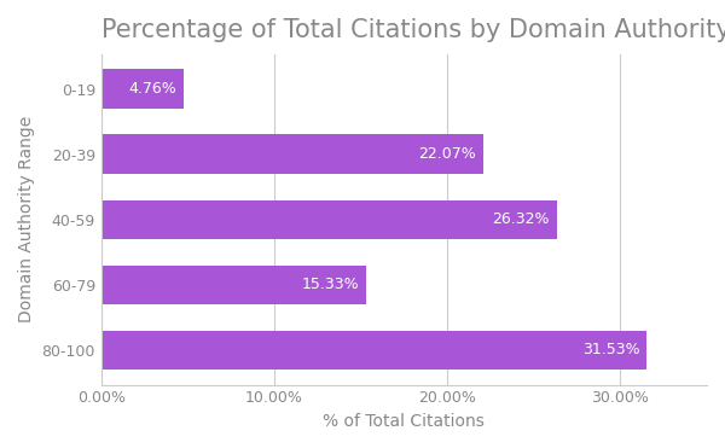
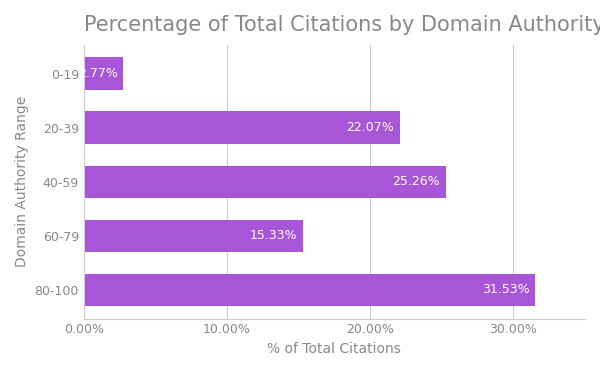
0-19: 4.76% -> 2.77%
40-59: 26.32% -> 25.26%
